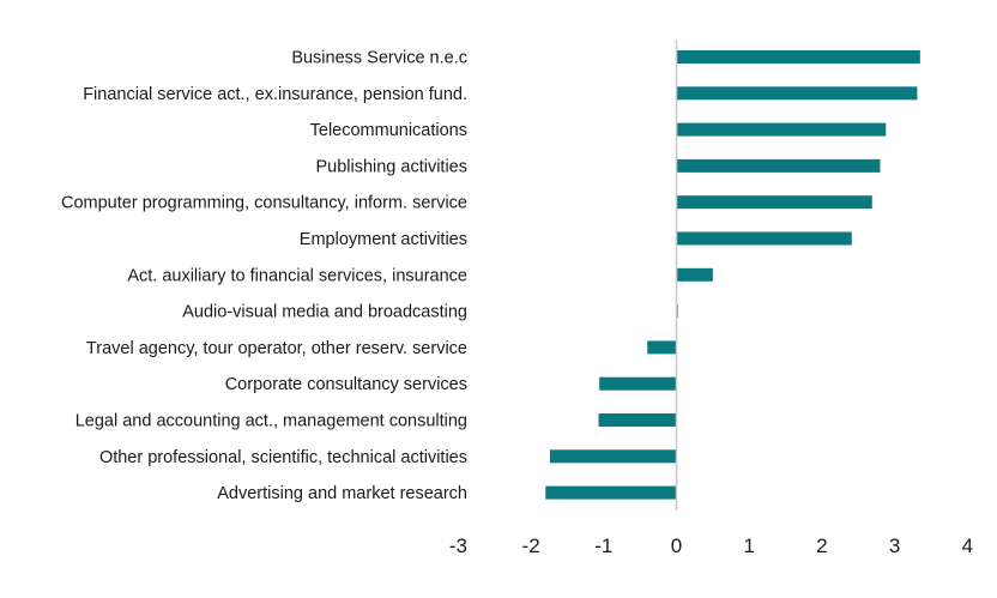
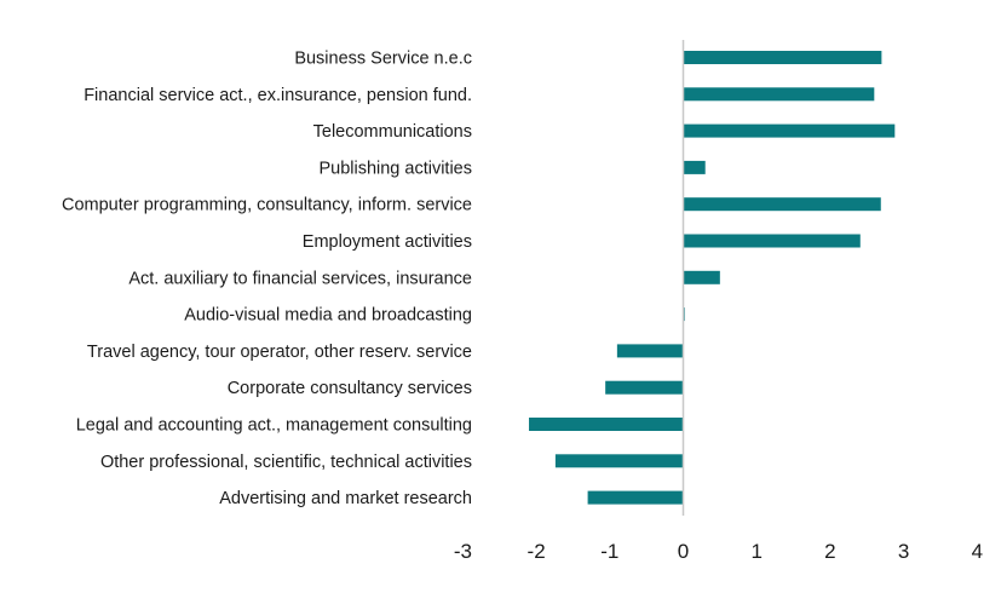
Business Service n.e.c: 3.4 -> 2.7
Financial service act., ex.insurance, pension fund.: 3.3 -> 2.6
Publishing activities: 2.8 -> 0.3
Travel agency, tour operator, other reserv. service: -0.4 -> -0.9
Legal and accounting act., management consulting: -1.1 -> -2.1
Advertising and market research: -1.8 -> -1.3
